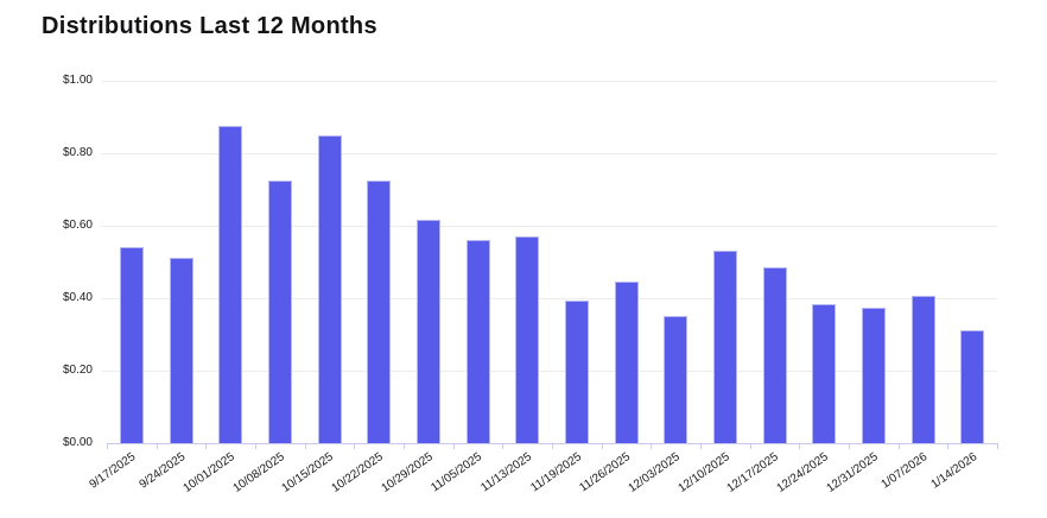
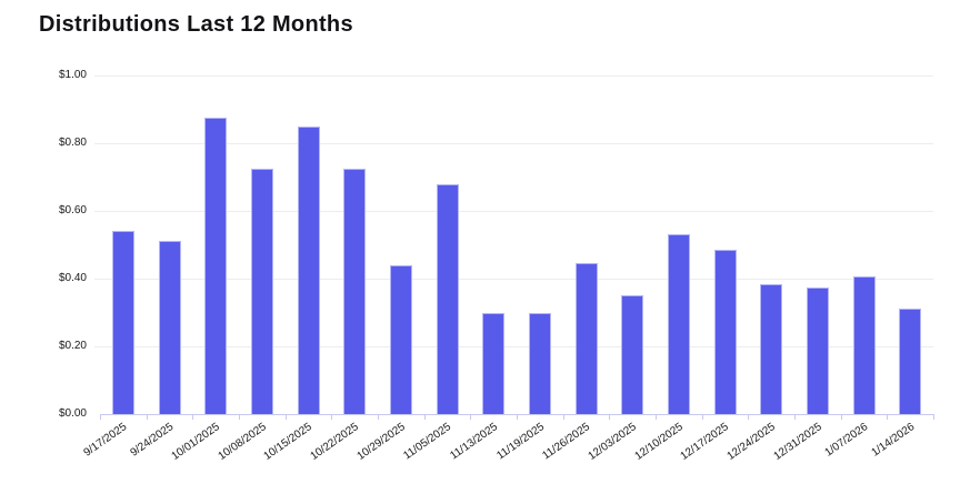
10/29/2025: $0.61 -> $0.44
11/05/2025: $0.56 -> $0.68
11/13/2025: $0.57 -> $0.30
11/19/2025: $0.40 -> $0.30
